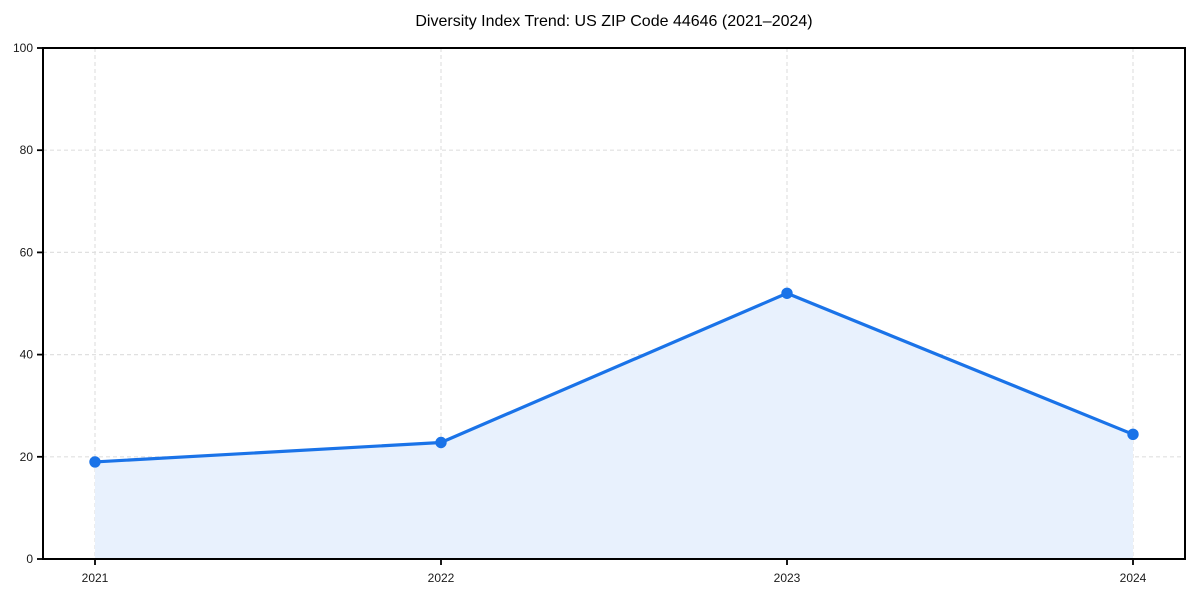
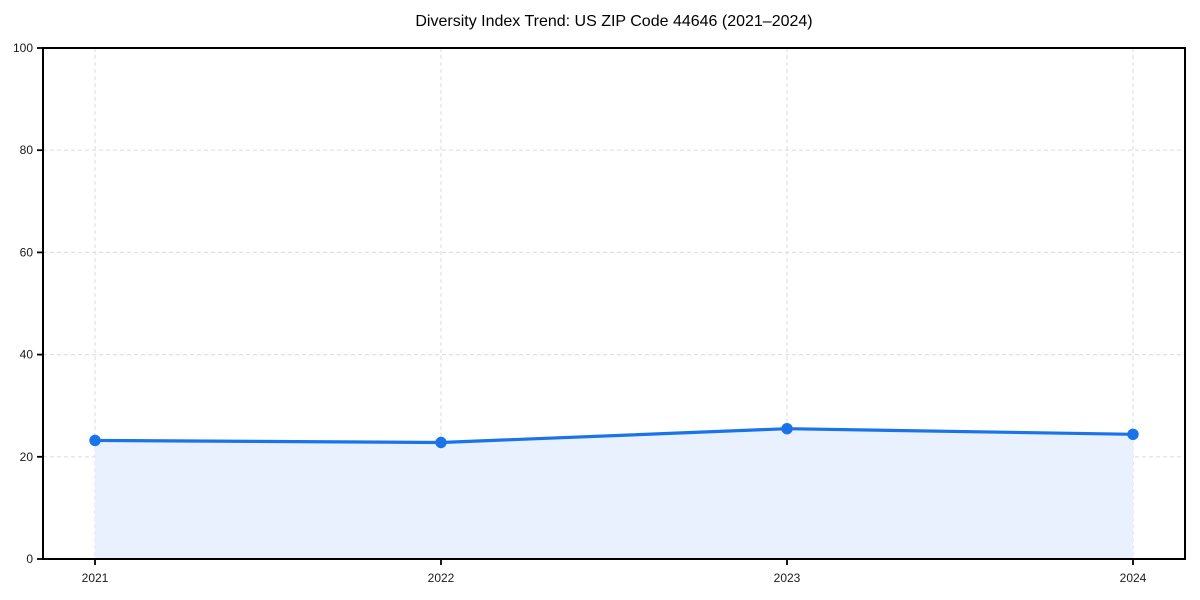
2021: 19 -> 23
2023: 52 -> 26
